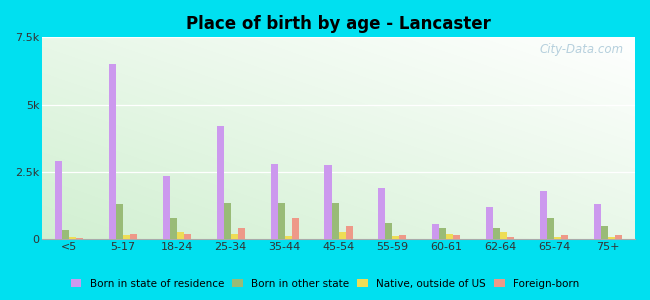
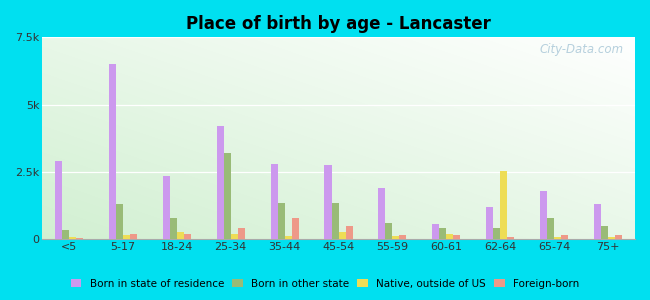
Born in other state/25-34: 1.35k -> 3.20k
Native, outside of US/62-64: 0.28k -> 2.55k
